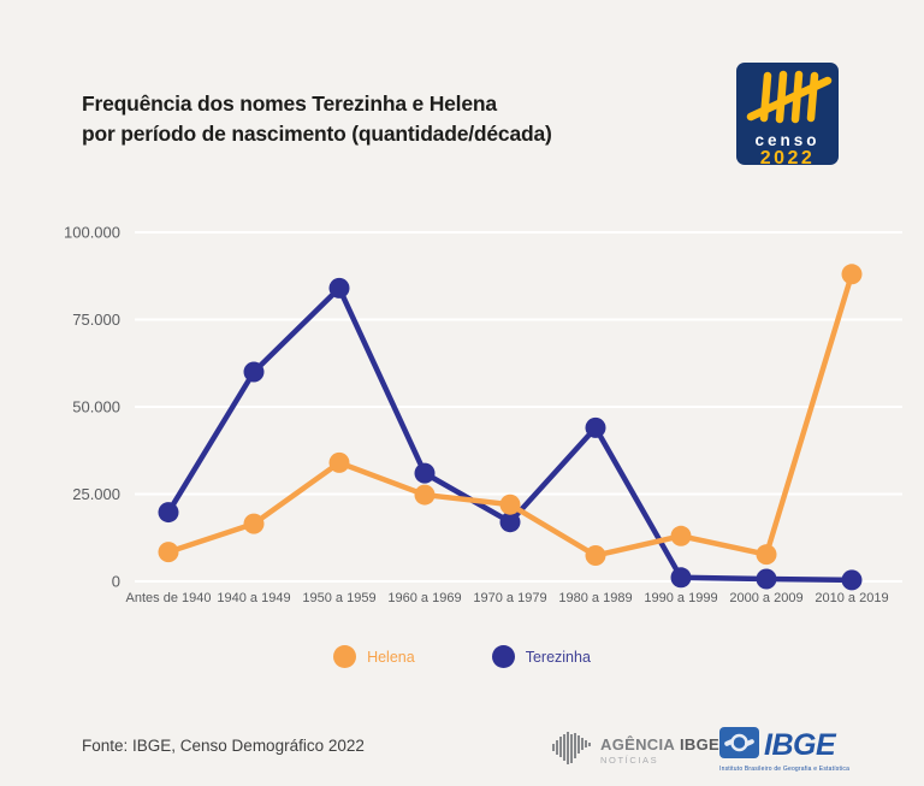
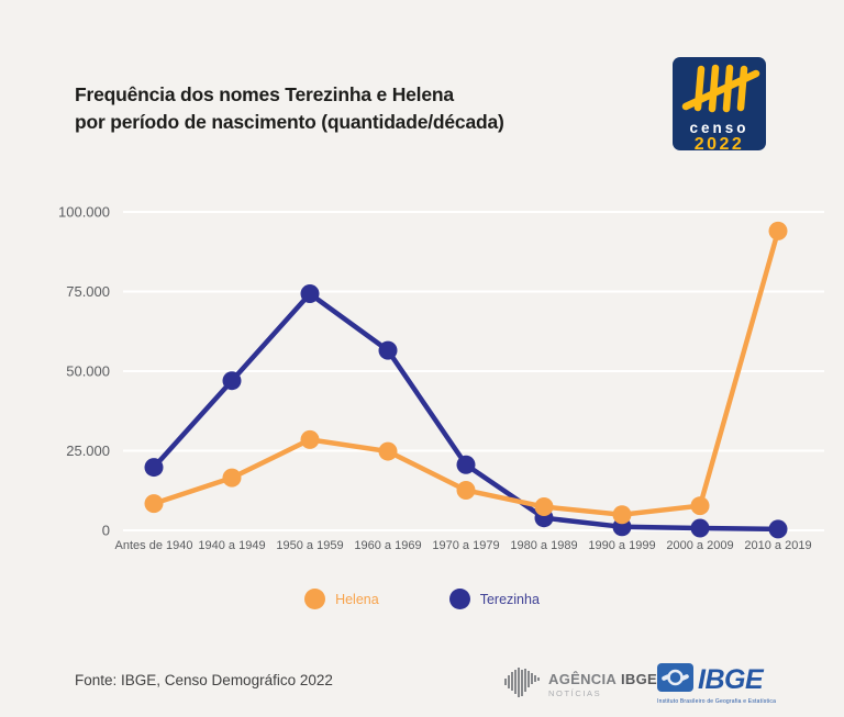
Terezinha/1940 a 1949: 60000 -> 47000
Terezinha/1950 a 1959: 84000 -> 74000
Helena/1950 a 1959: 34000 -> 28000
Terezinha/1960 a 1969: 31000 -> 56000
Terezinha/1970 a 1979: 17000 -> 21000
Helena/1970 a 1979: 22000 -> 13000
Terezinha/1980 a 1989: 44000 -> 4000
Helena/1990 a 1999: 13000 -> 5000
Helena/2010 a 2019: 88000 -> 94000
